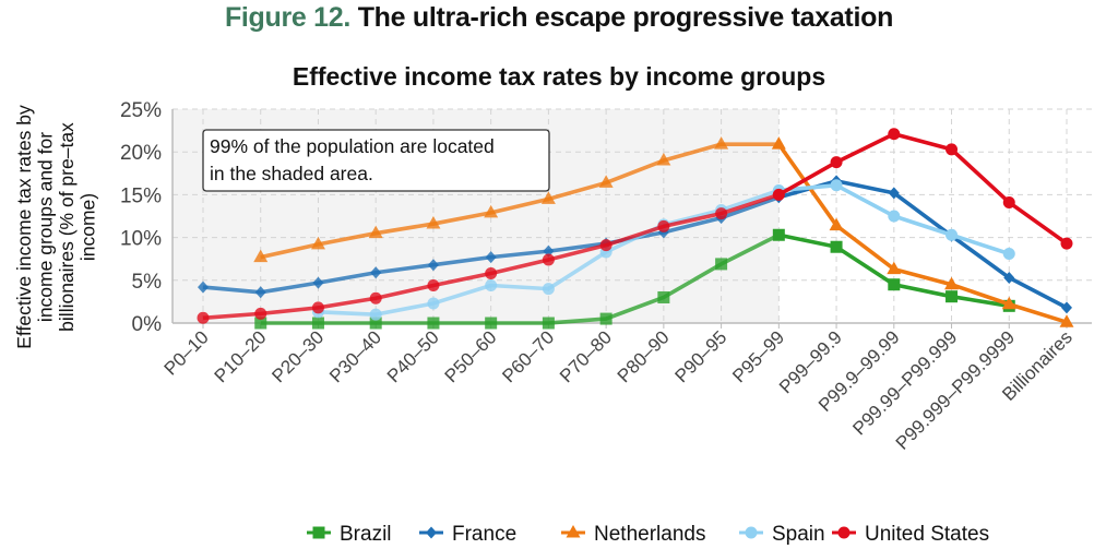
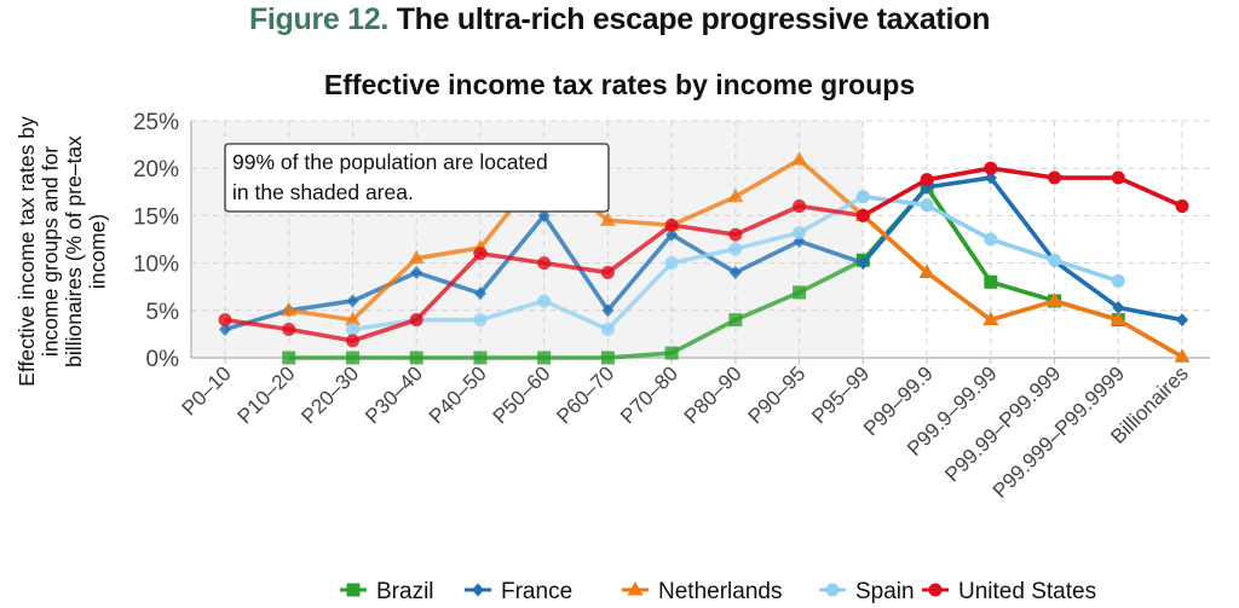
France/P0–10: 4% -> 3%
United States/P0–10: 1% -> 4%
France/P10–20: 4% -> 5%
Netherlands/P10–20: 8% -> 5%
United States/P10–20: 1% -> 3%
France/P20–30: 5% -> 6%
Netherlands/P20–30: 9% -> 4%
Spain/P20–30: 1% -> 3%
France/P30–40: 6% -> 9%
Spain/P30–40: 1% -> 4%
United States/P30–40: 3% -> 4%
Spain/P40–50: 2% -> 4%
United States/P40–50: 4% -> 11%
France/P50–60: 8% -> 15%
Netherlands/P50–60: 13% -> 20%
Spain/P50–60: 4% -> 6%
United States/P50–60: 6% -> 10%
France/P60–70: 8% -> 5%
Spain/P60–70: 4% -> 3%
United States/P60–70: 7% -> 9%
France/P70–80: 9% -> 13%
Netherlands/P70–80: 16% -> 14%
Spain/P70–80: 8% -> 10%
United States/P70–80: 9% -> 14%
Brazil/P80–90: 3% -> 4%
France/P80–90: 11% -> 9%
Netherlands/P80–90: 19% -> 17%
United States/P80–90: 11% -> 13%
United States/P90–95: 13% -> 16%
France/P95–99: 15% -> 10%
Netherlands/P95–99: 21% -> 15%
Spain/P95–99: 16% -> 17%
Brazil/P99–99.9: 9% -> 18%
France/P99–99.9: 17% -> 18%
Netherlands/P99–99.9: 11% -> 9%
Brazil/P99.9–99.99: 4% -> 8%
France/P99.9–99.99: 15% -> 19%
Netherlands/P99.9–99.99: 6% -> 4%
United States/P99.9–99.99: 22% -> 20%
Brazil/P99.99–P99.999: 3% -> 6%
Netherlands/P99.99–P99.999: 4% -> 6%
United States/P99.99–P99.999: 20% -> 19%
Brazil/P99.999–P99.9999: 2% -> 4%
Netherlands/P99.999–P99.9999: 2% -> 4%
United States/P99.999–P99.9999: 14% -> 19%
France/Billionaires: 2% -> 4%
United States/Billionaires: 9% -> 16%
